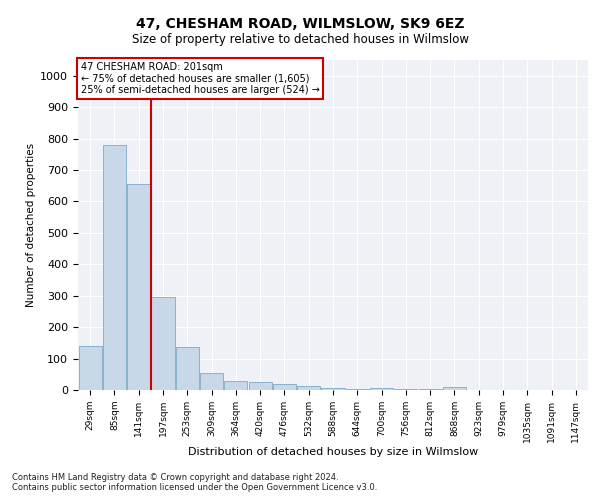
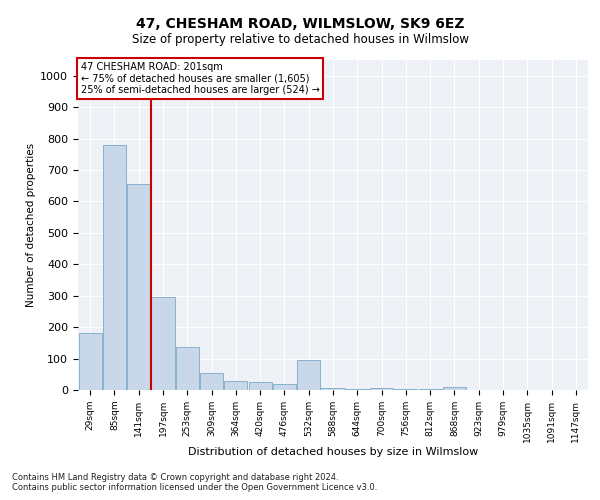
29sqm: 140 -> 180
532sqm: 12 -> 95
